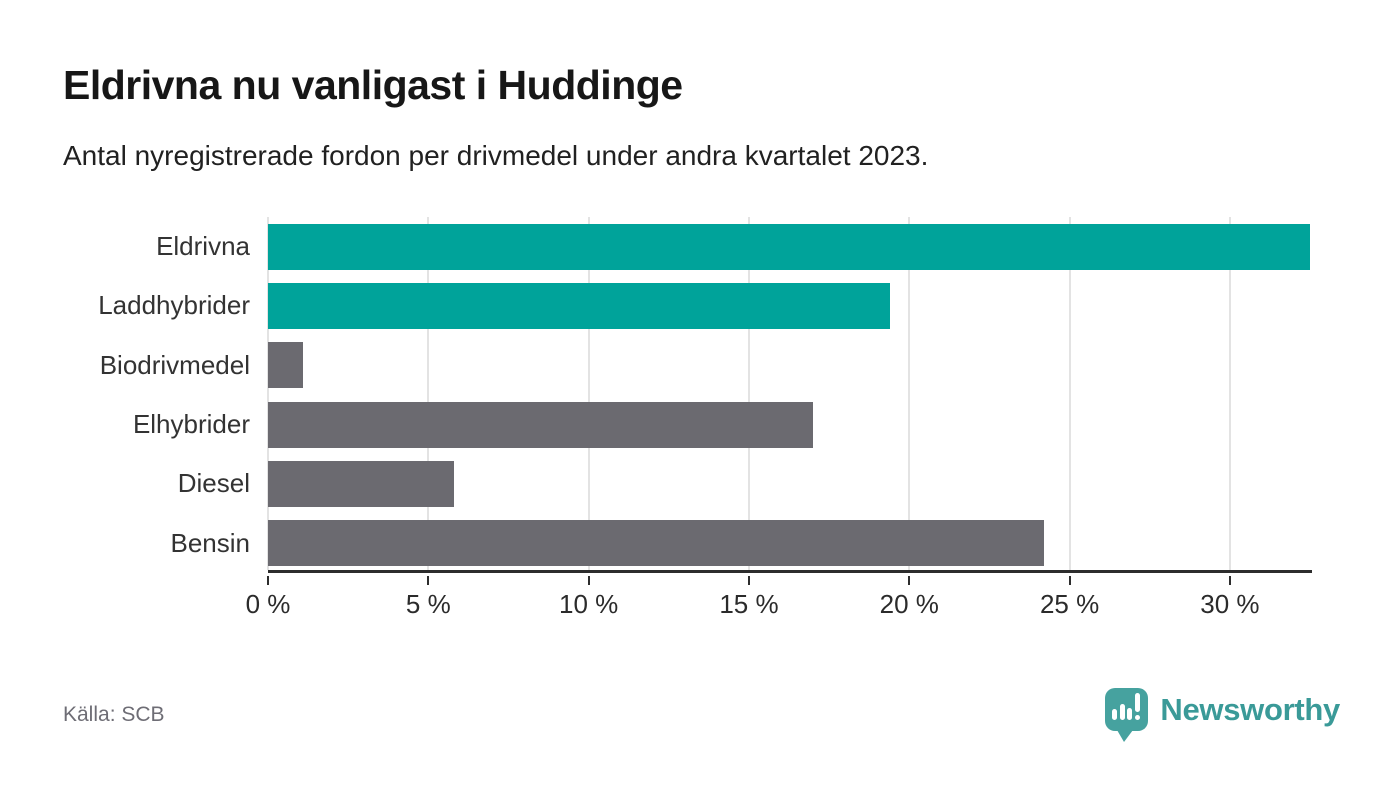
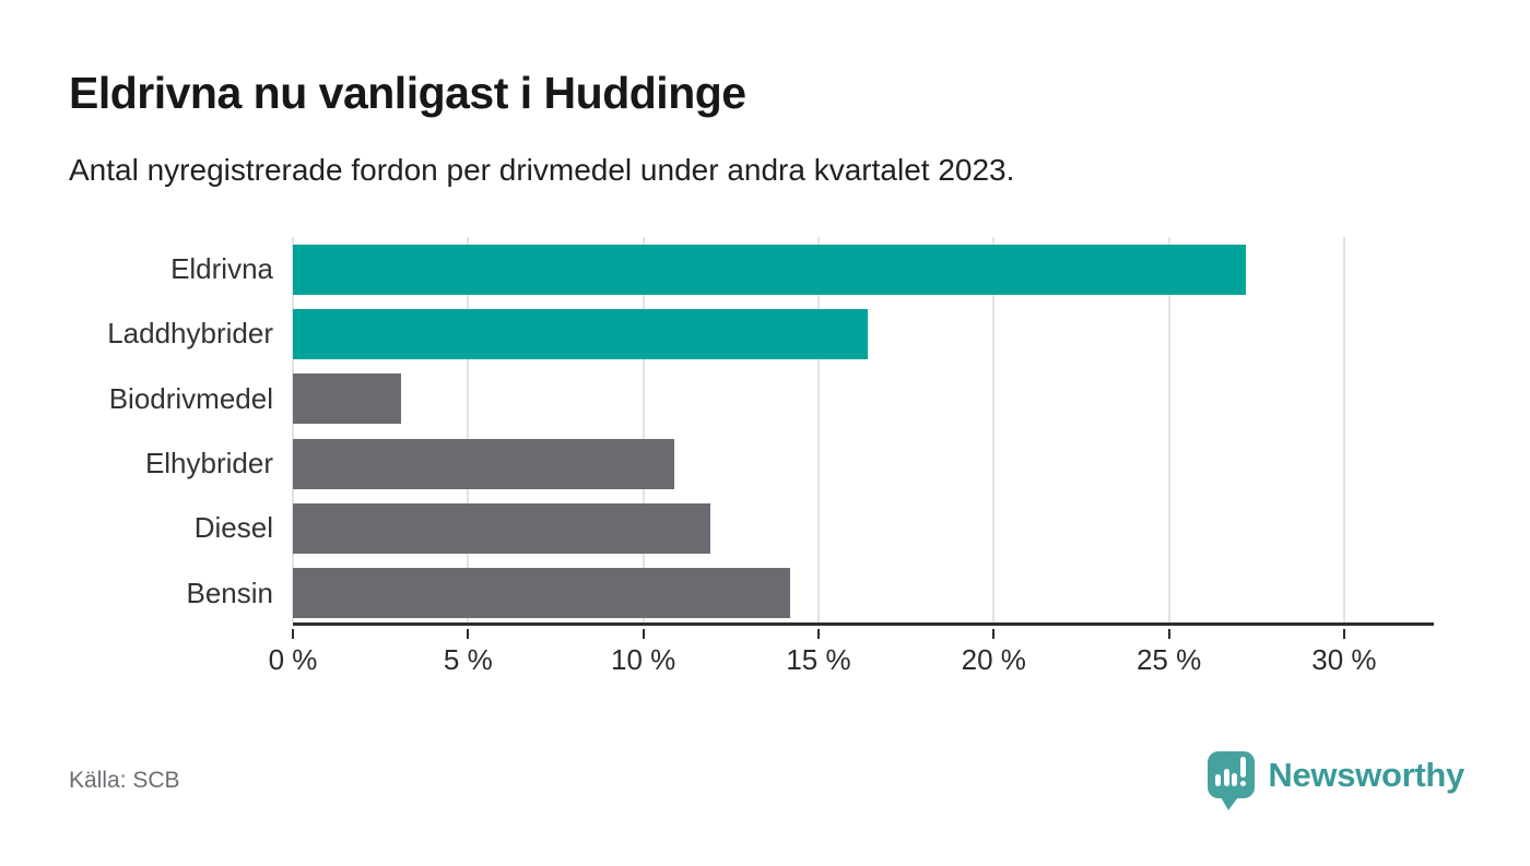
Eldrivna: 32.5% -> 27.2%
Laddhybrider: 19.4% -> 16.4%
Biodrivmedel: 1.1% -> 3.1%
Elhybrider: 17.0% -> 10.9%
Diesel: 5.8% -> 11.9%
Bensin: 24.2% -> 14.2%
